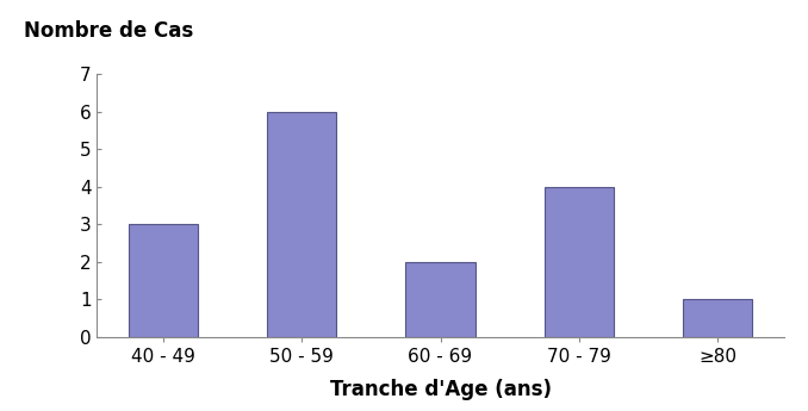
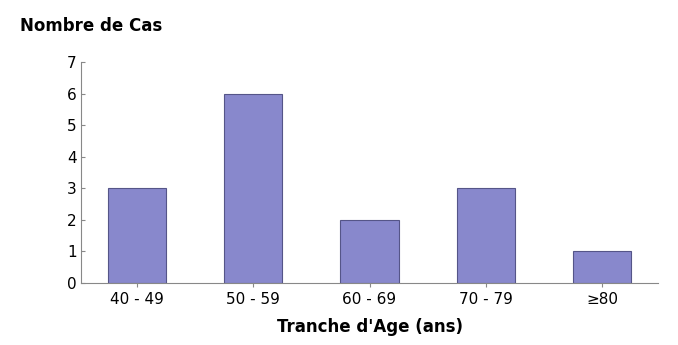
70 - 79: 4 -> 3
